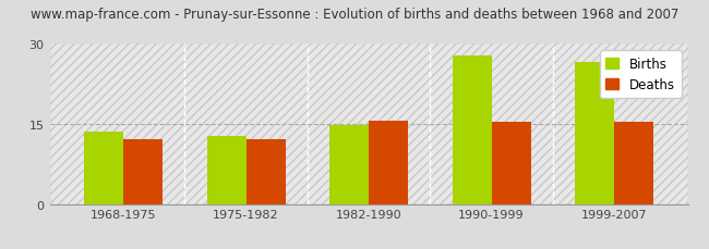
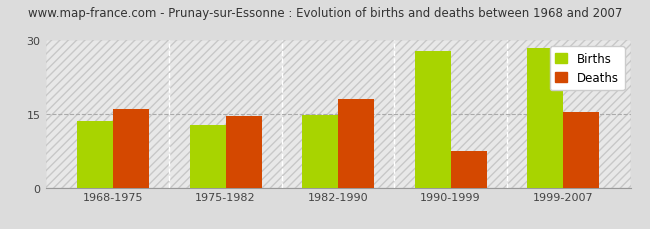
Deaths/1968-1975: 12.2 -> 16.0
Deaths/1975-1982: 12.2 -> 14.5
Deaths/1982-1990: 15.7 -> 18.0
Deaths/1990-1999: 15.4 -> 7.5
Births/1999-2007: 26.6 -> 28.5
